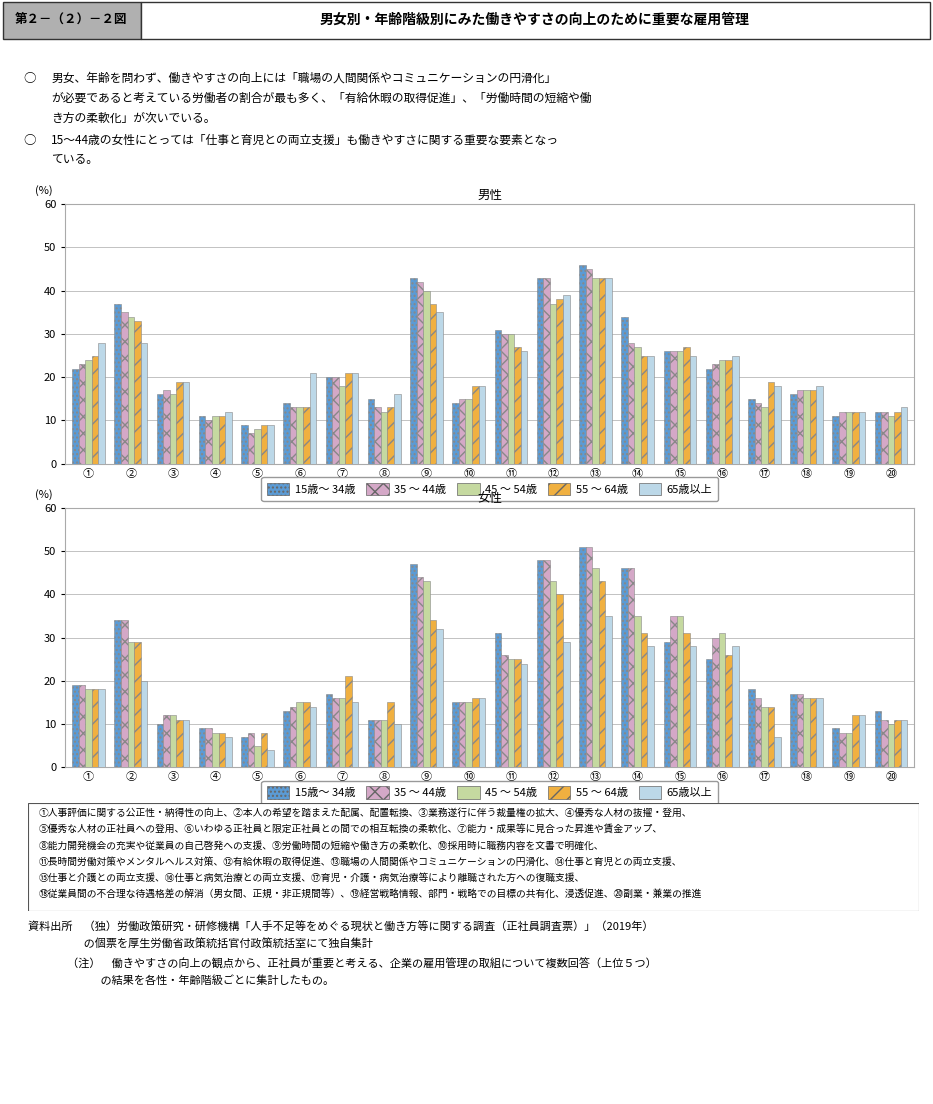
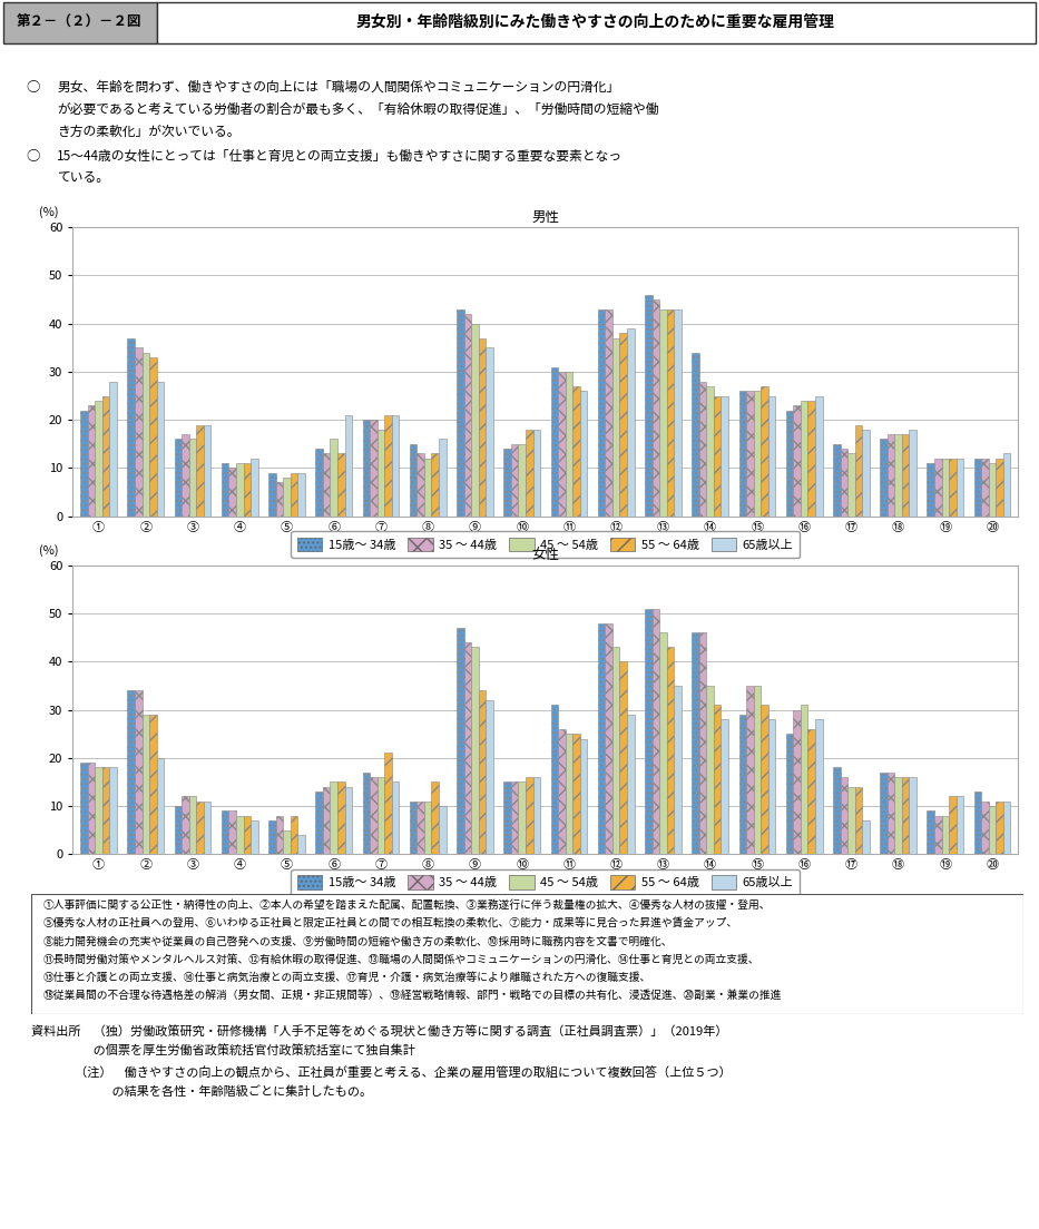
男性/45 ～ 54歳/⑥: 13 -> 16
